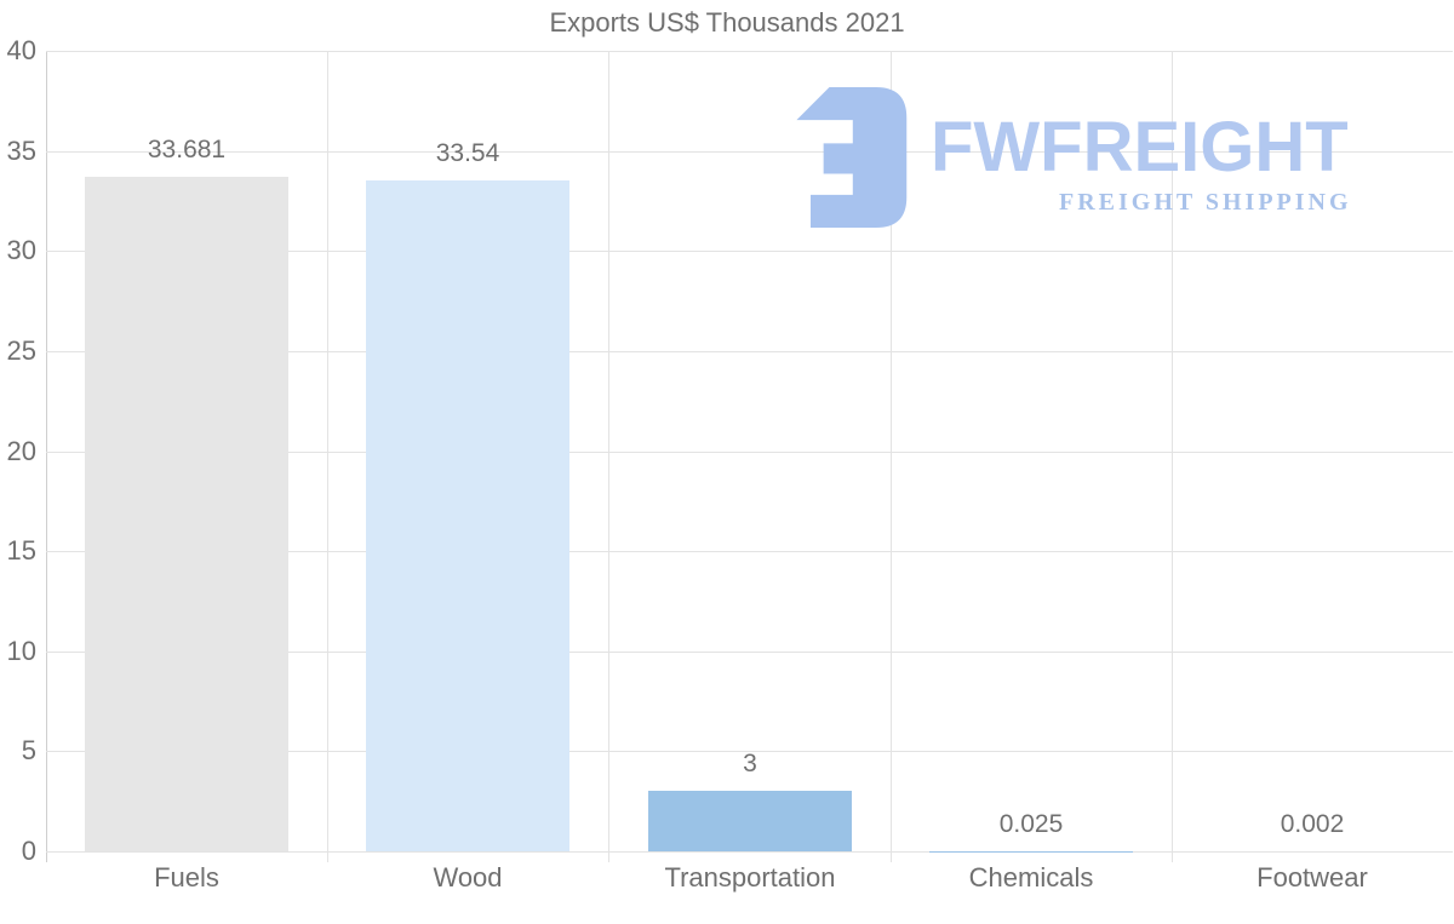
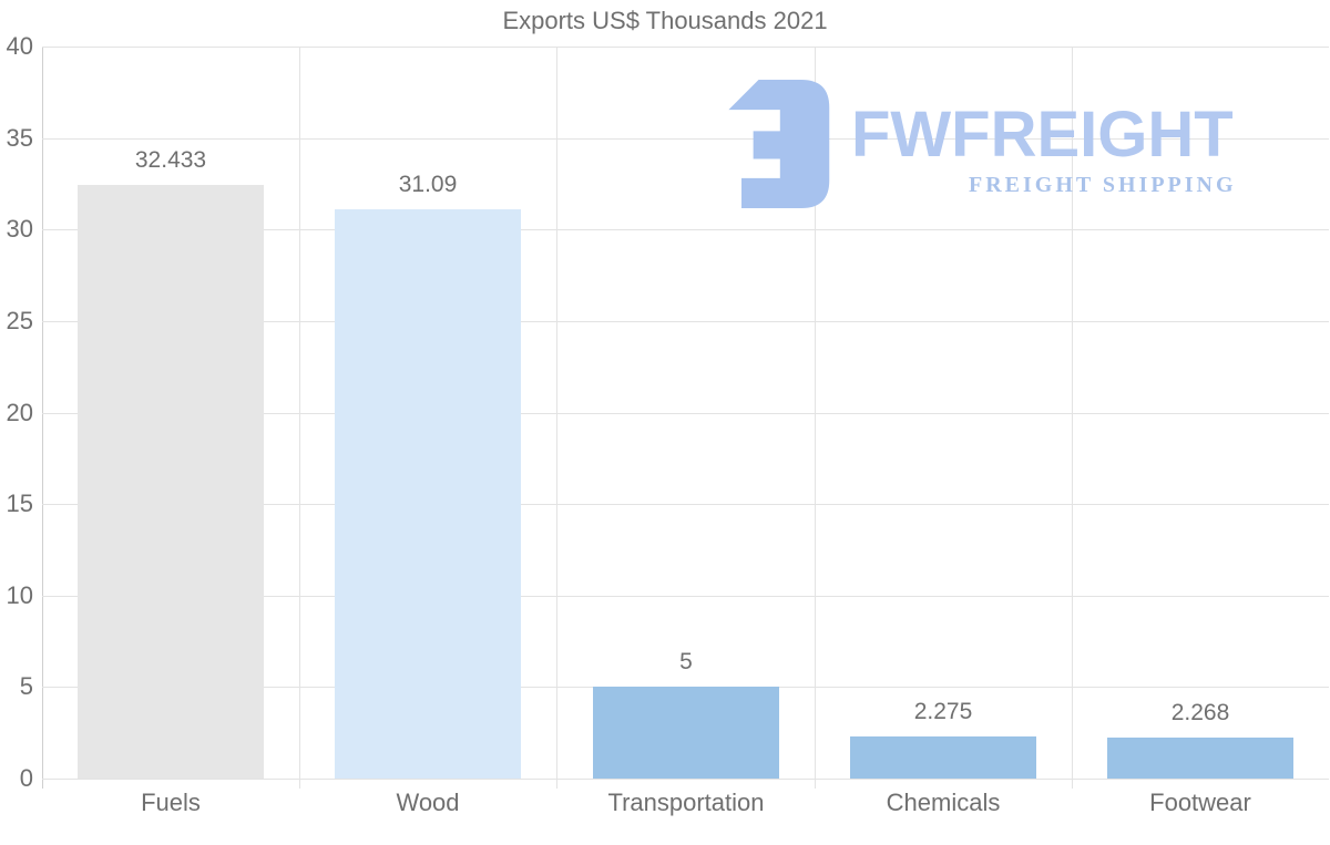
Fuels: 33.681 -> 32.433
Wood: 33.54 -> 31.09
Transportation: 3 -> 5
Chemicals: 0.025 -> 2.275
Footwear: 0.002 -> 2.268
